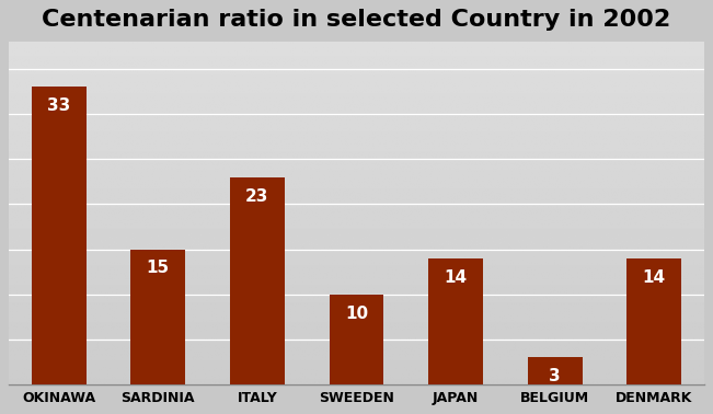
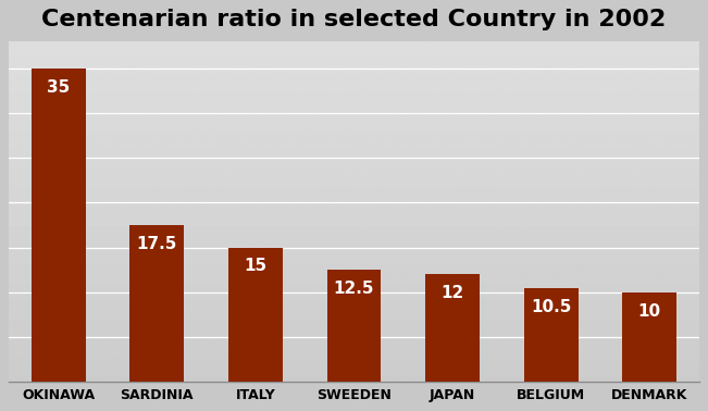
OKINAWA: 33 -> 35
SARDINIA: 15 -> 17.5
ITALY: 23 -> 15
SWEEDEN: 10 -> 12.5
JAPAN: 14 -> 12
BELGIUM: 3 -> 10.5
DENMARK: 14 -> 10
